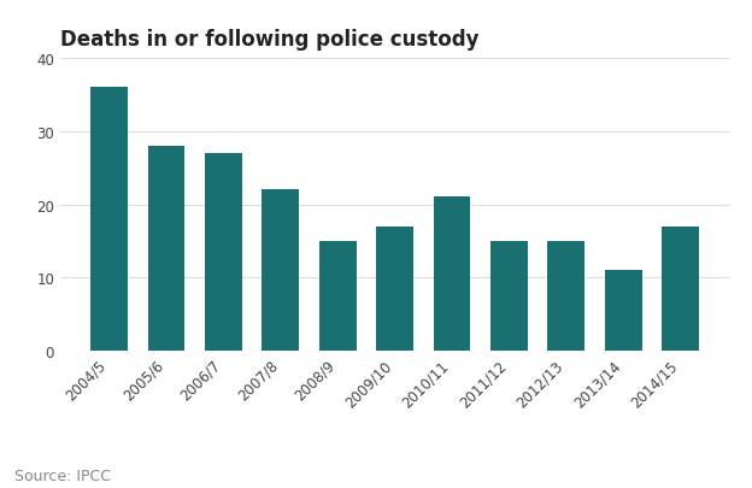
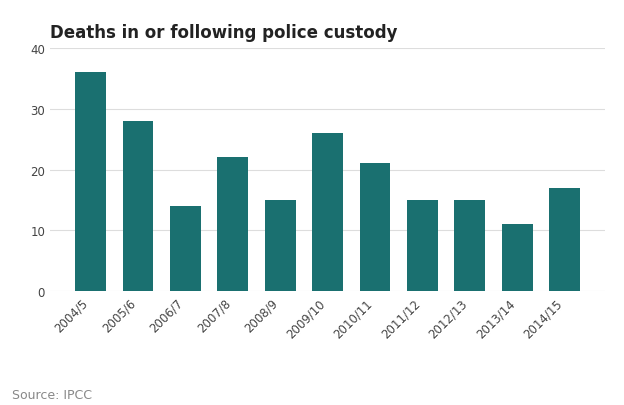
2006/7: 27 -> 14
2009/10: 17 -> 26
